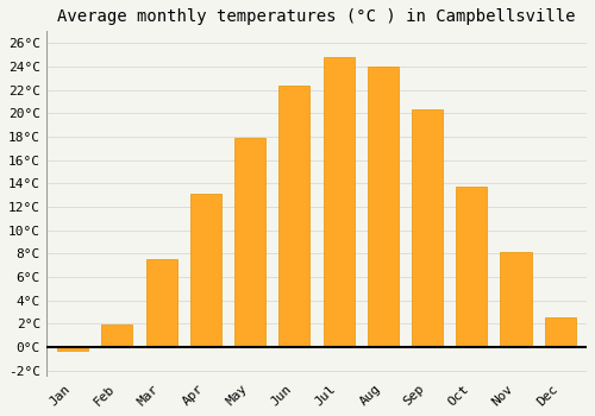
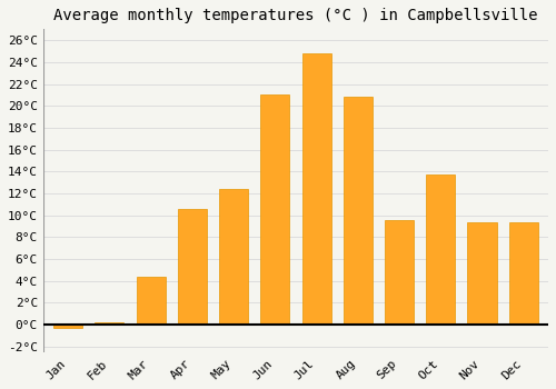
Feb: 1.9°C -> 0.2°C
Mar: 7.5°C -> 4.4°C
Apr: 13.1°C -> 10.6°C
May: 17.9°C -> 12.4°C
Jun: 22.4°C -> 21.0°C
Aug: 24.0°C -> 20.8°C
Sep: 20.3°C -> 9.6°C
Nov: 8.1°C -> 9.4°C
Dec: 2.6°C -> 9.4°C
